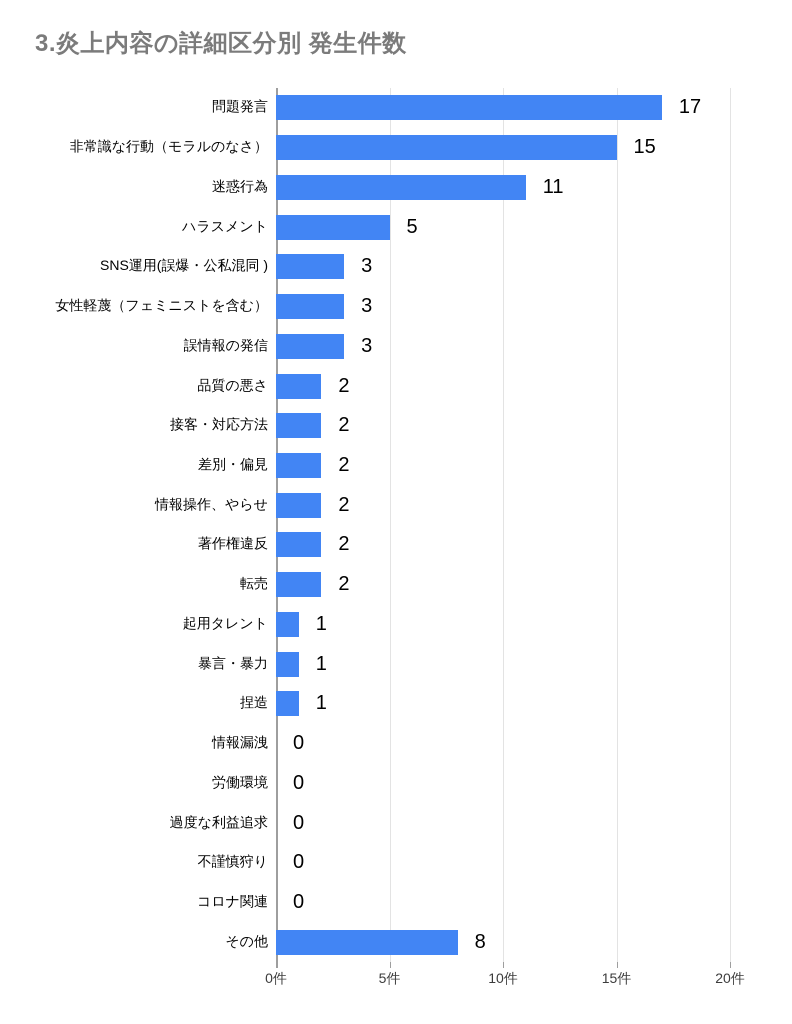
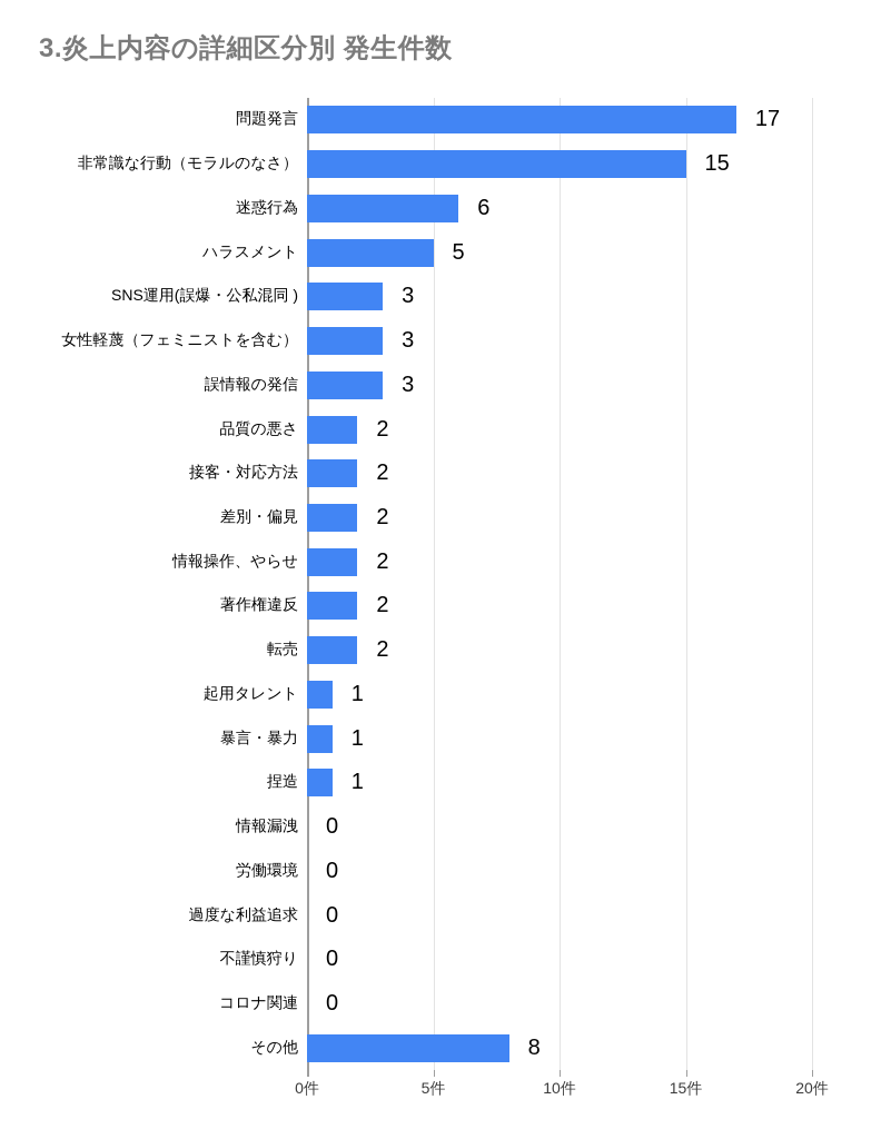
迷惑行為: 11 -> 6
